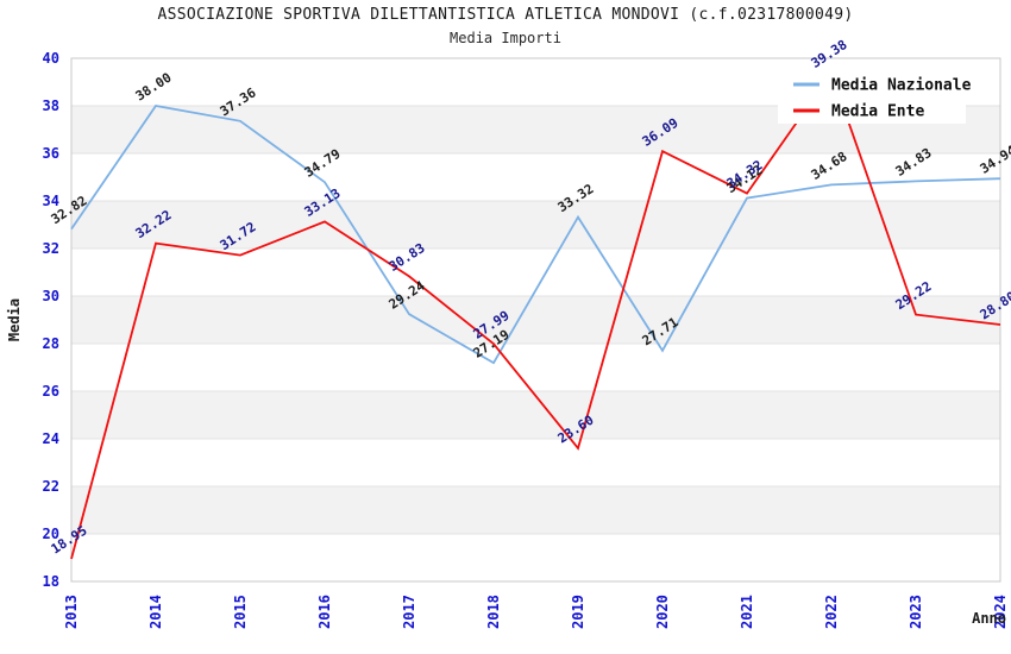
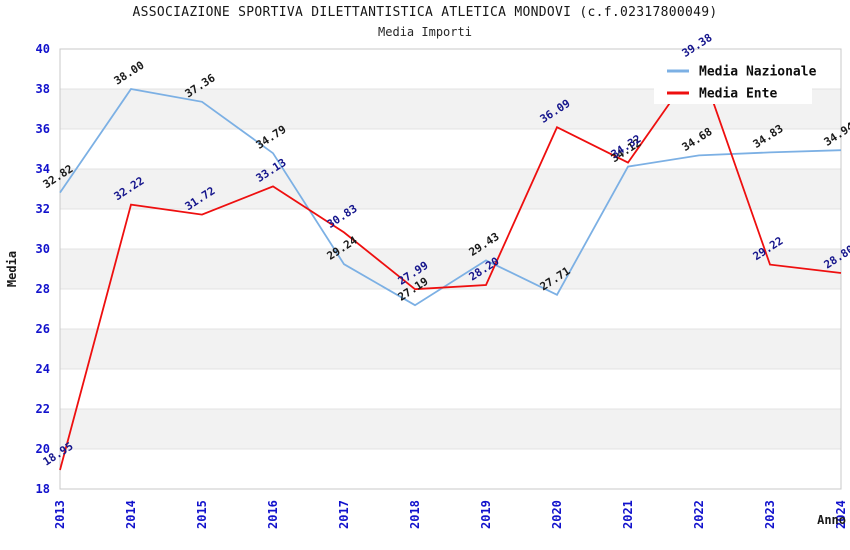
Media Nazionale/2019: 33.32 -> 29.43
Media Ente/2019: 23.60 -> 28.20
